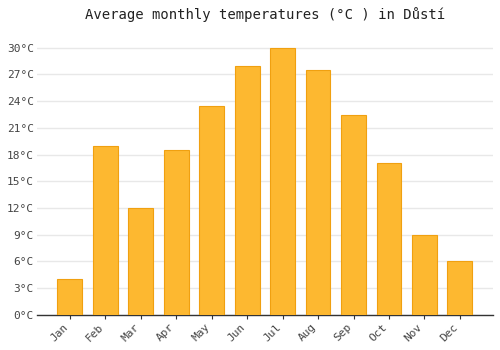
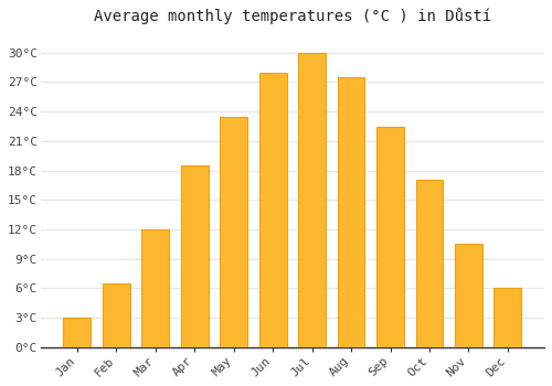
Jan: 4.0°C -> 3.0°C
Feb: 19.0°C -> 6.5°C
Nov: 9.0°C -> 10.5°C
